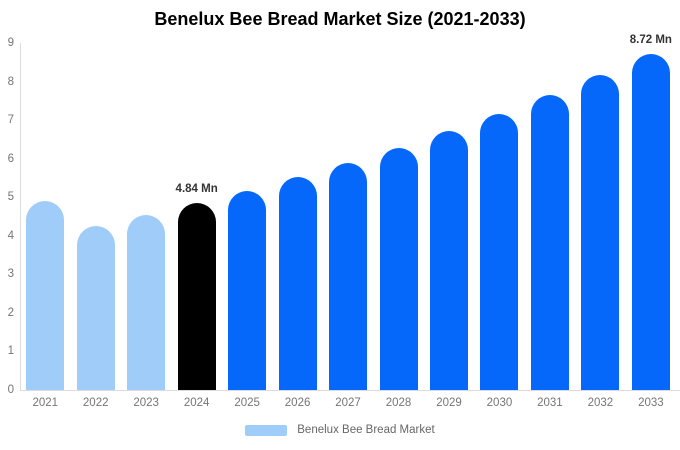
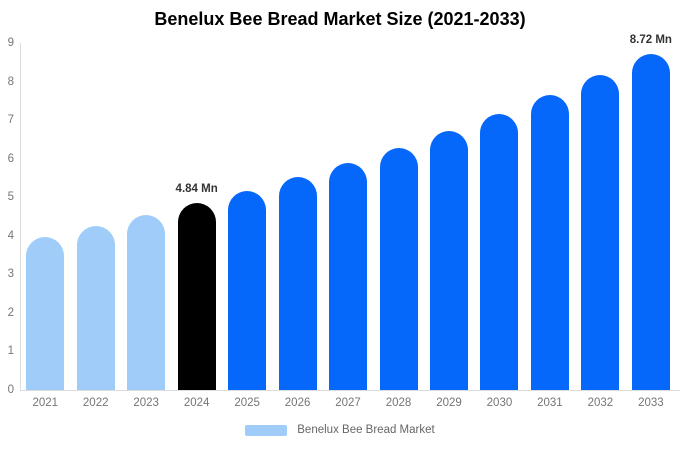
2021: 4.9 -> 4.0
